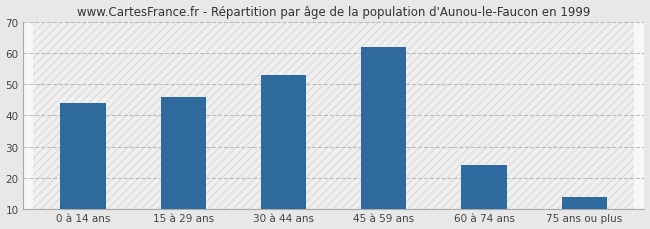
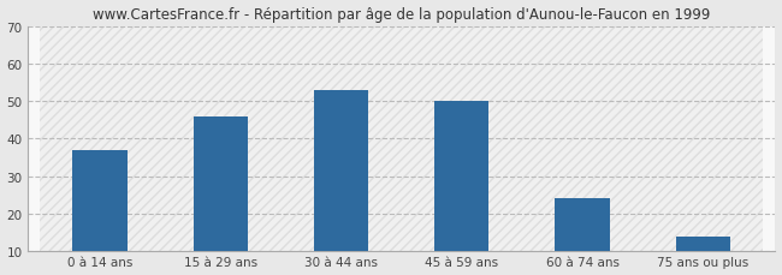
0 à 14 ans: 44 -> 37
45 à 59 ans: 62 -> 50
